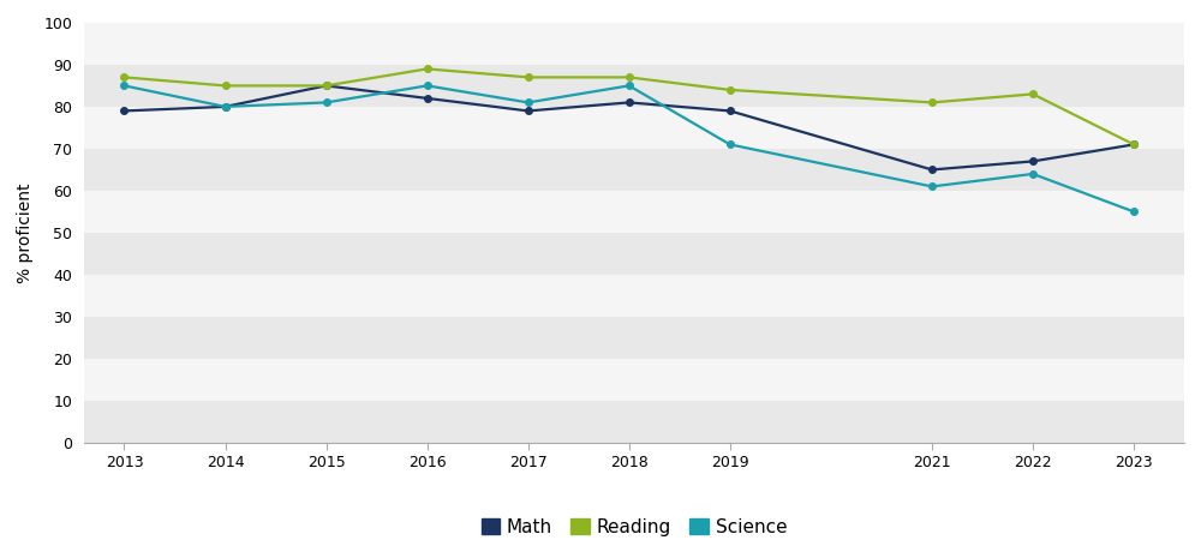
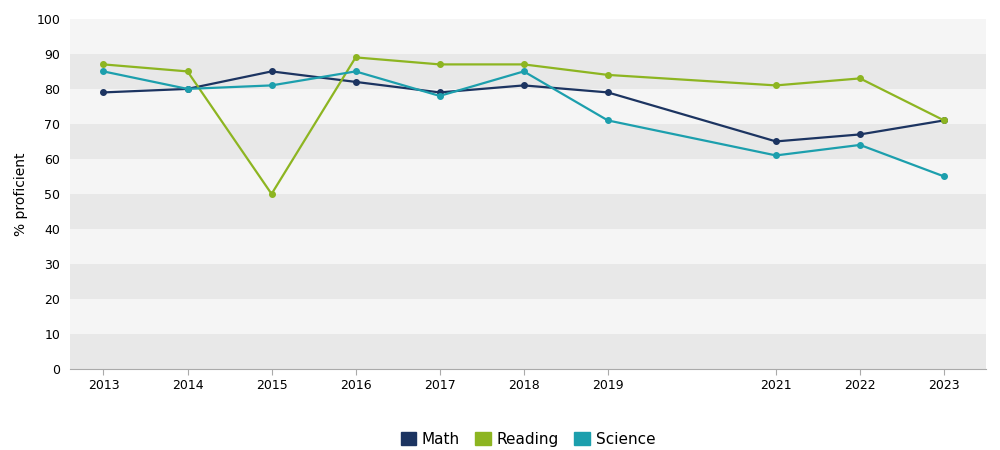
Reading/2015: 85 -> 50
Science/2017: 81 -> 78
